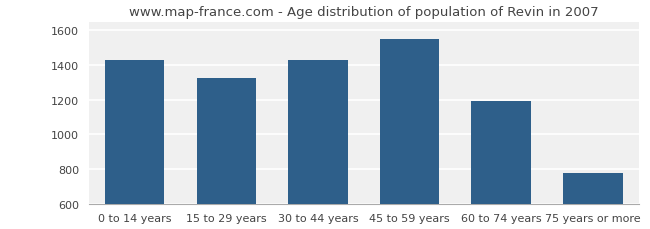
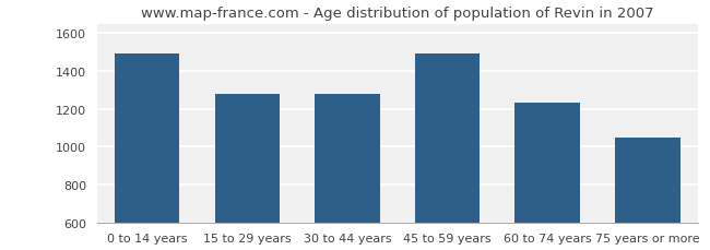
0 to 14 years: 1430 -> 1490
15 to 29 years: 1320 -> 1280
30 to 44 years: 1430 -> 1280
45 to 59 years: 1550 -> 1490
60 to 74 years: 1190 -> 1230
75 years or more: 780 -> 1050
